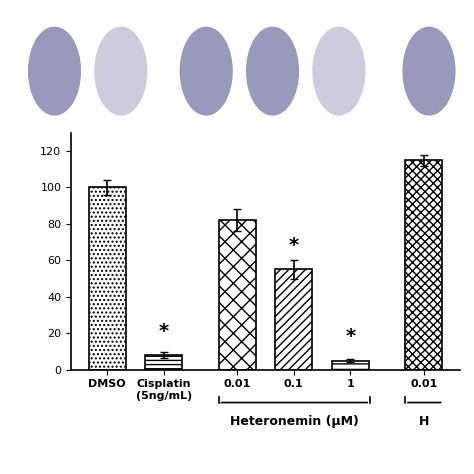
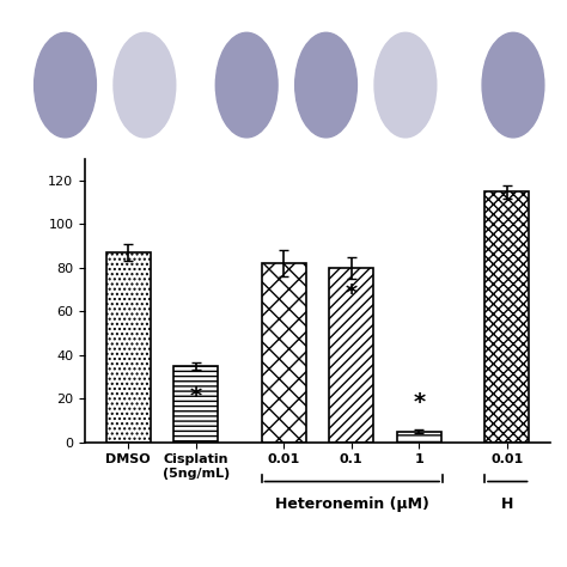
DMSO: 100 -> 87
Cisplatin (5ng/mL): 8 -> 35
0.1: 55 -> 80
